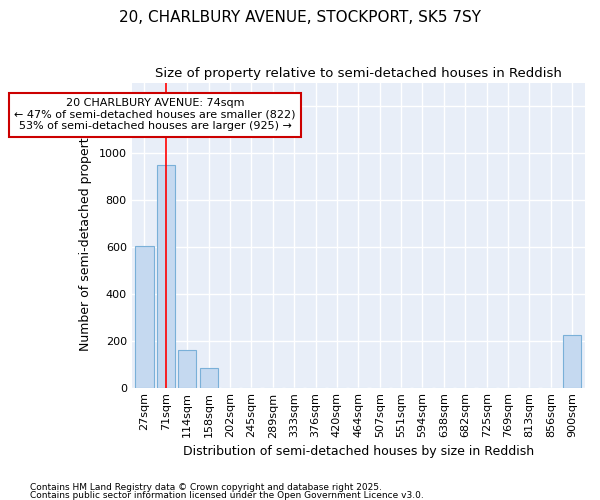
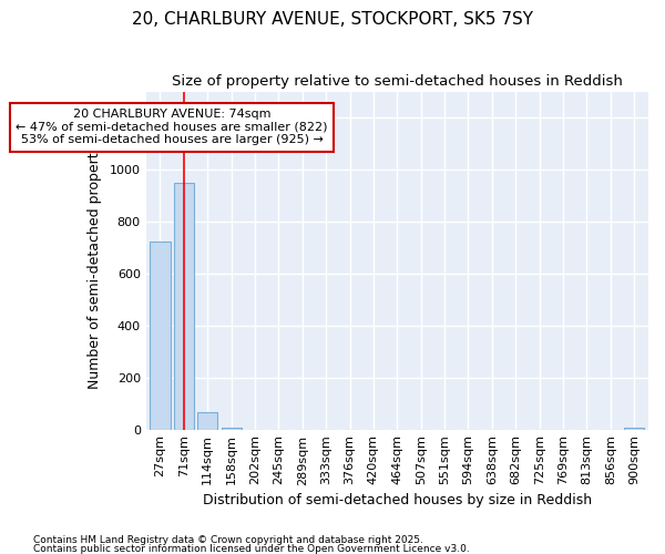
27sqm: 605 -> 725
114sqm: 160 -> 65
158sqm: 85 -> 5
900sqm: 225 -> 5
